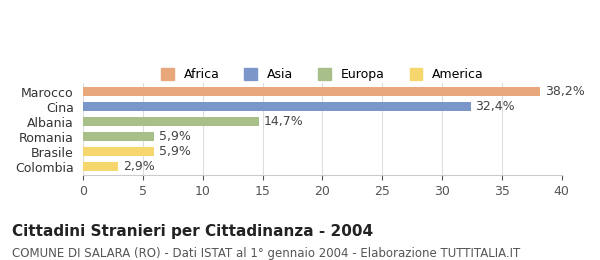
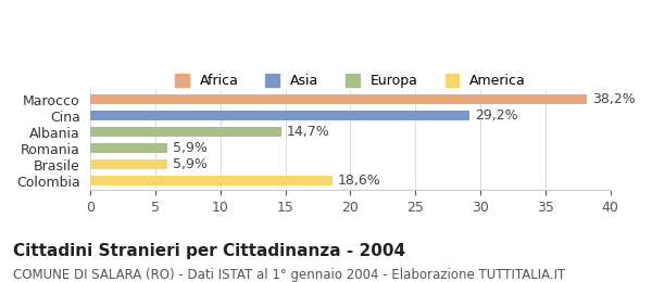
Cina: 32,4% -> 29,2%
Colombia: 2,9% -> 18,6%
